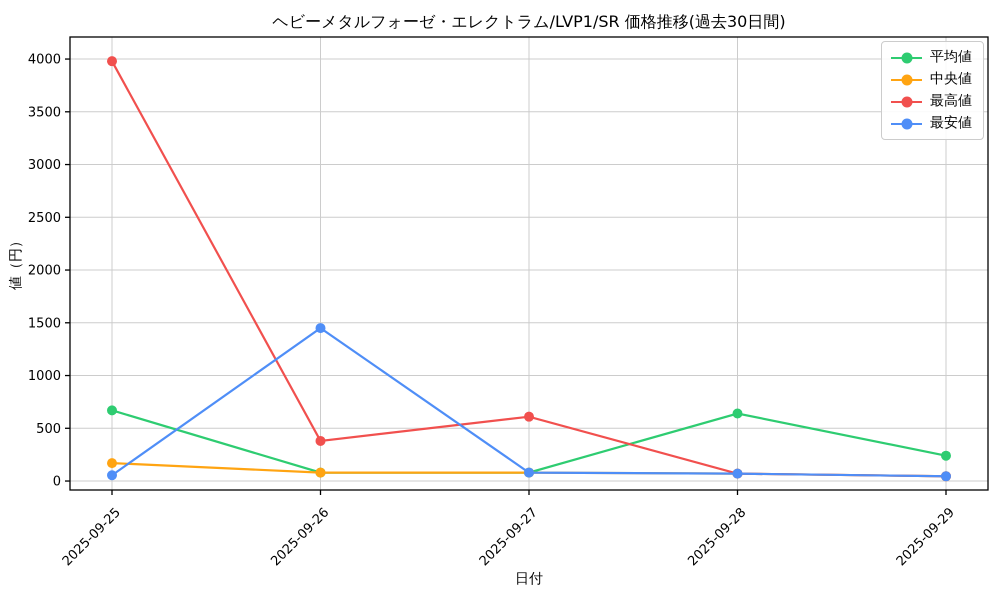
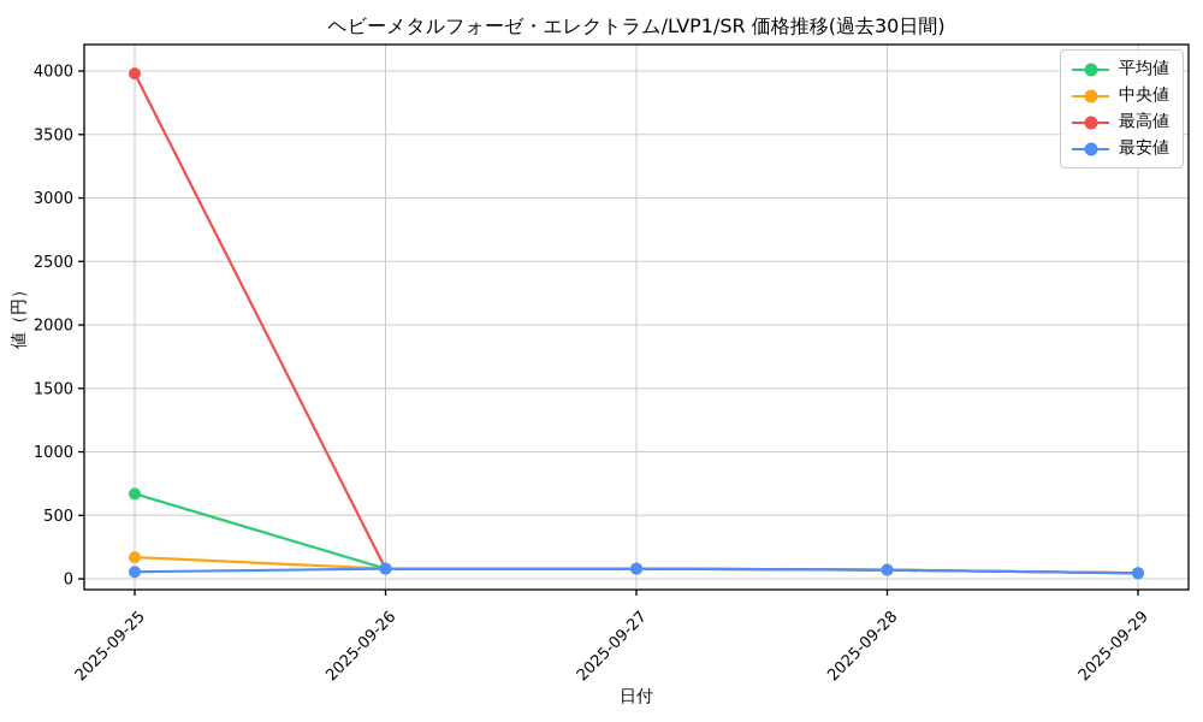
最高値/2025-09-26: 380 -> 80
最安値/2025-09-26: 1450 -> 80
最高値/2025-09-27: 610 -> 80
平均値/2025-09-28: 640 -> 70
平均値/2025-09-29: 240 -> 40
